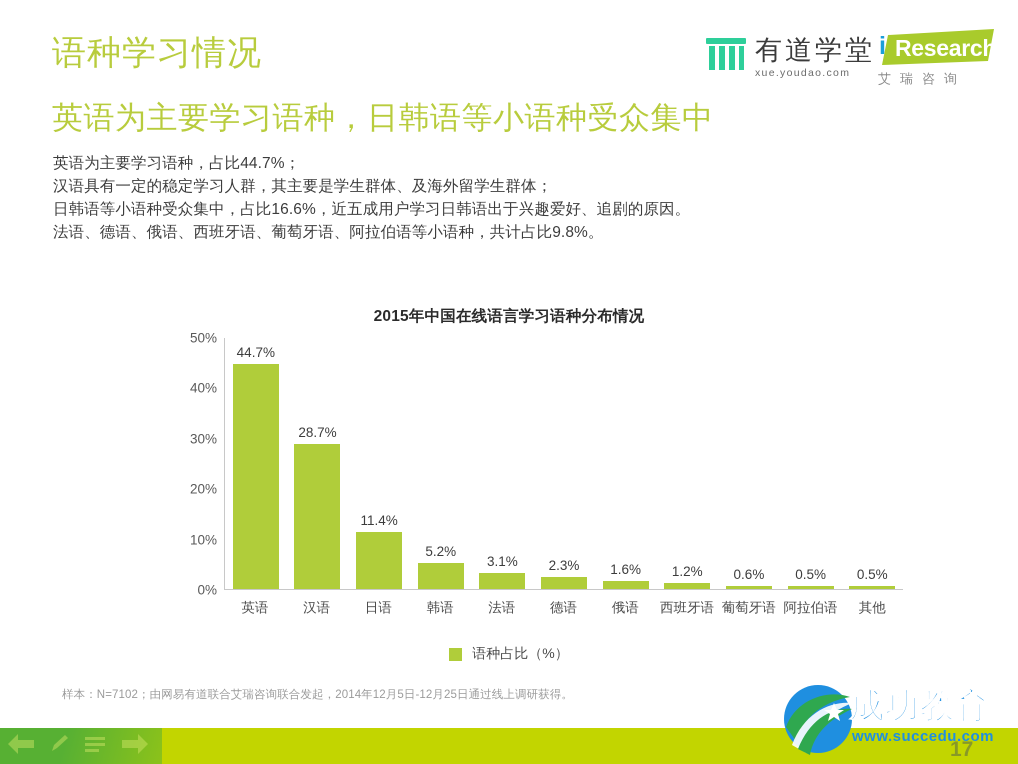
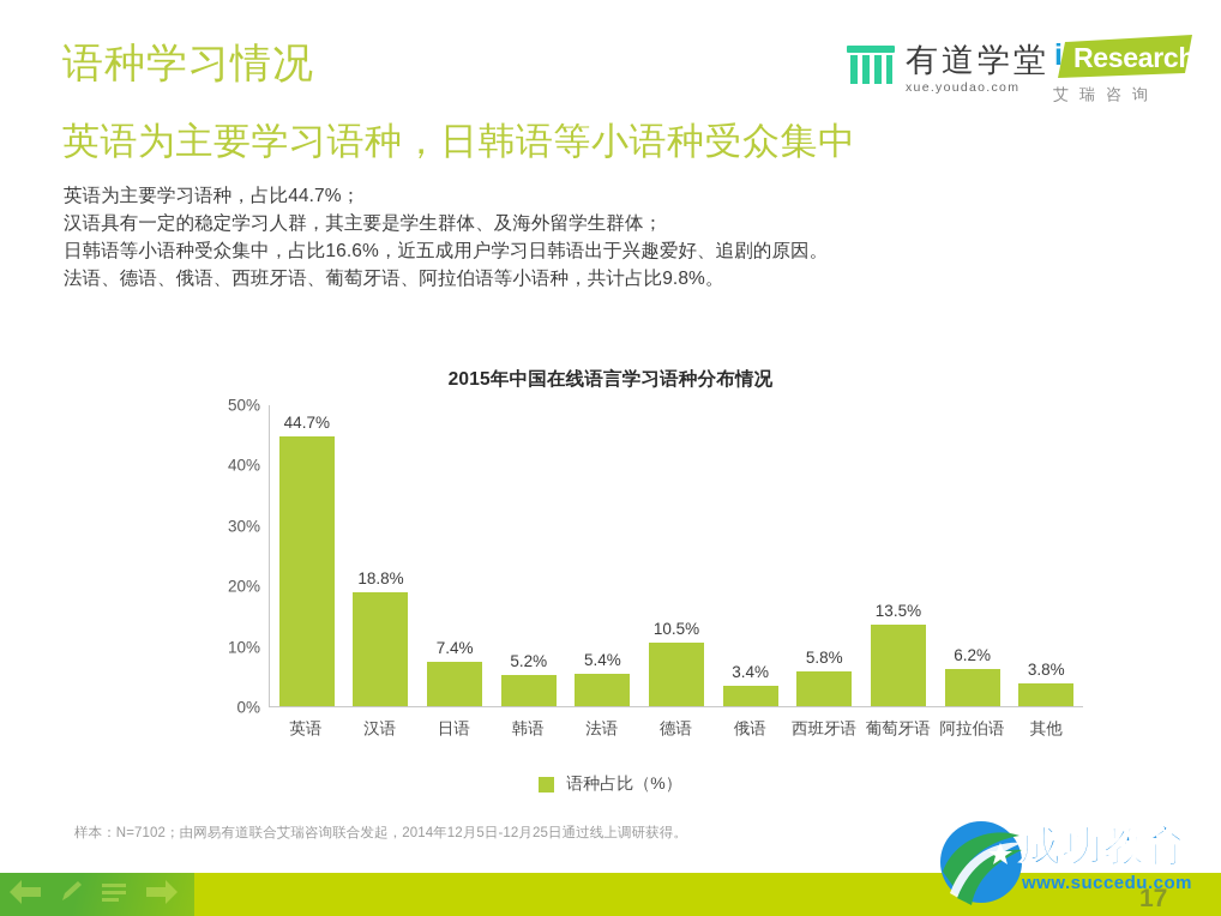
汉语: 28.7% -> 18.8%
日语: 11.4% -> 7.4%
法语: 3.1% -> 5.4%
德语: 2.3% -> 10.5%
俄语: 1.6% -> 3.4%
西班牙语: 1.2% -> 5.8%
葡萄牙语: 0.6% -> 13.5%
阿拉伯语: 0.5% -> 6.2%
其他: 0.5% -> 3.8%
